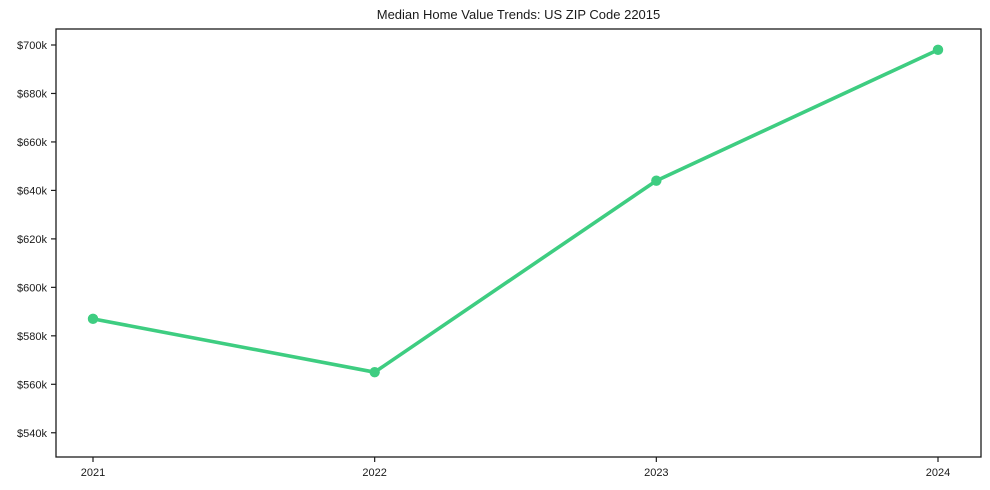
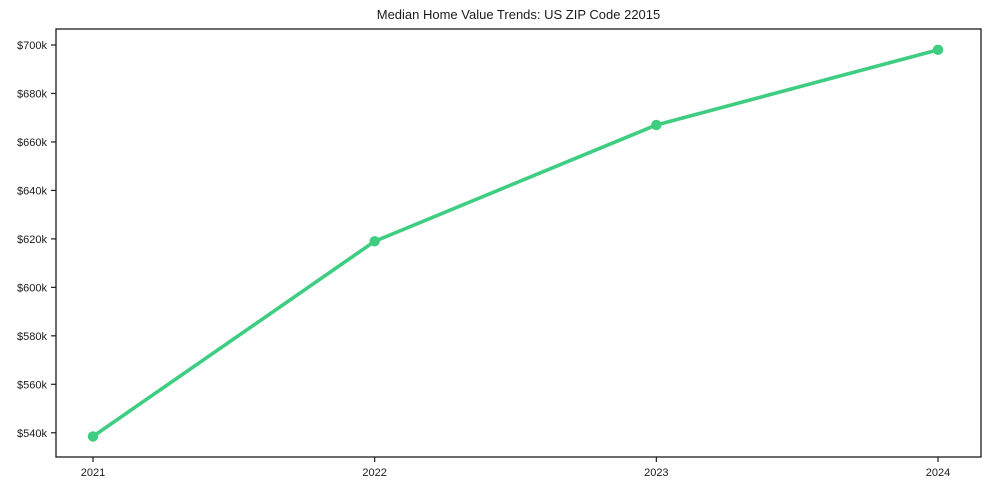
2021: $587k -> $538k
2022: $565k -> $619k
2023: $644k -> $667k
